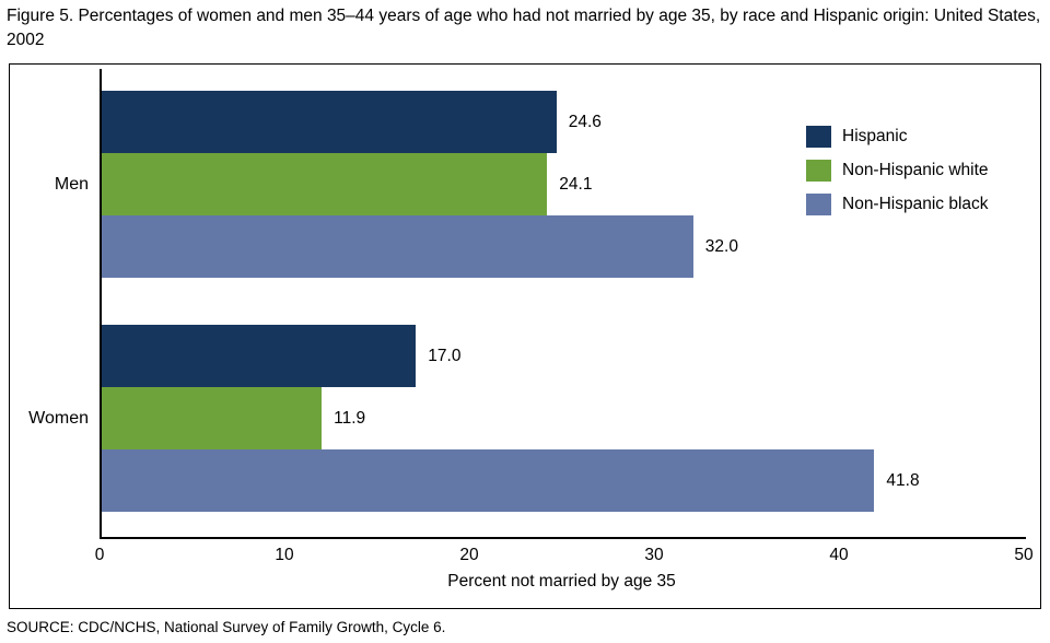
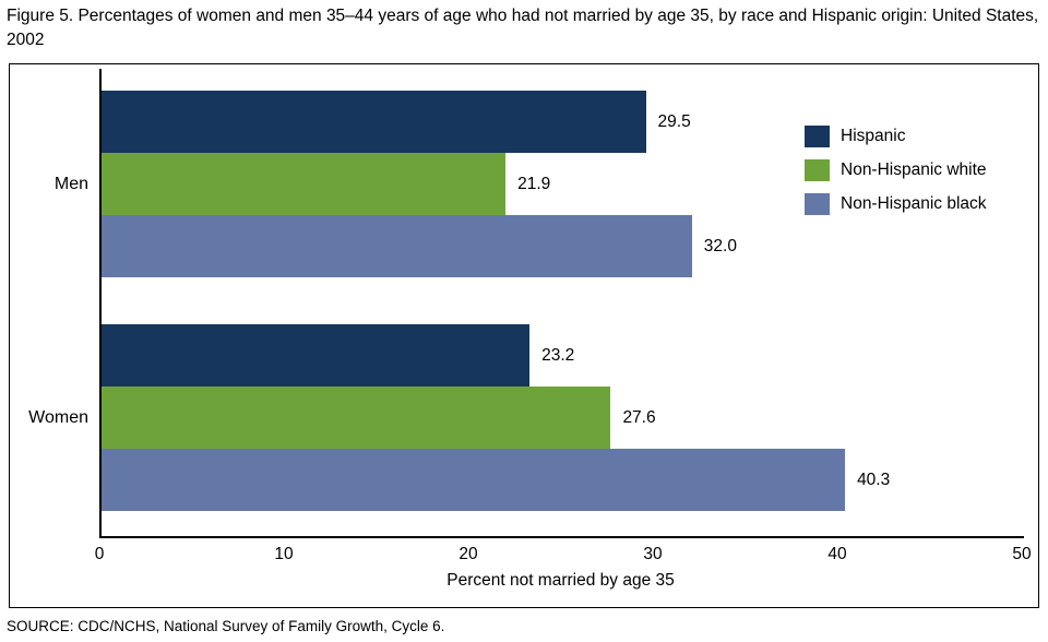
Hispanic/Men: 24.6 -> 29.5
Non-Hispanic white/Men: 24.1 -> 21.9
Hispanic/Women: 17.0 -> 23.2
Non-Hispanic white/Women: 11.9 -> 27.6
Non-Hispanic black/Women: 41.8 -> 40.3
